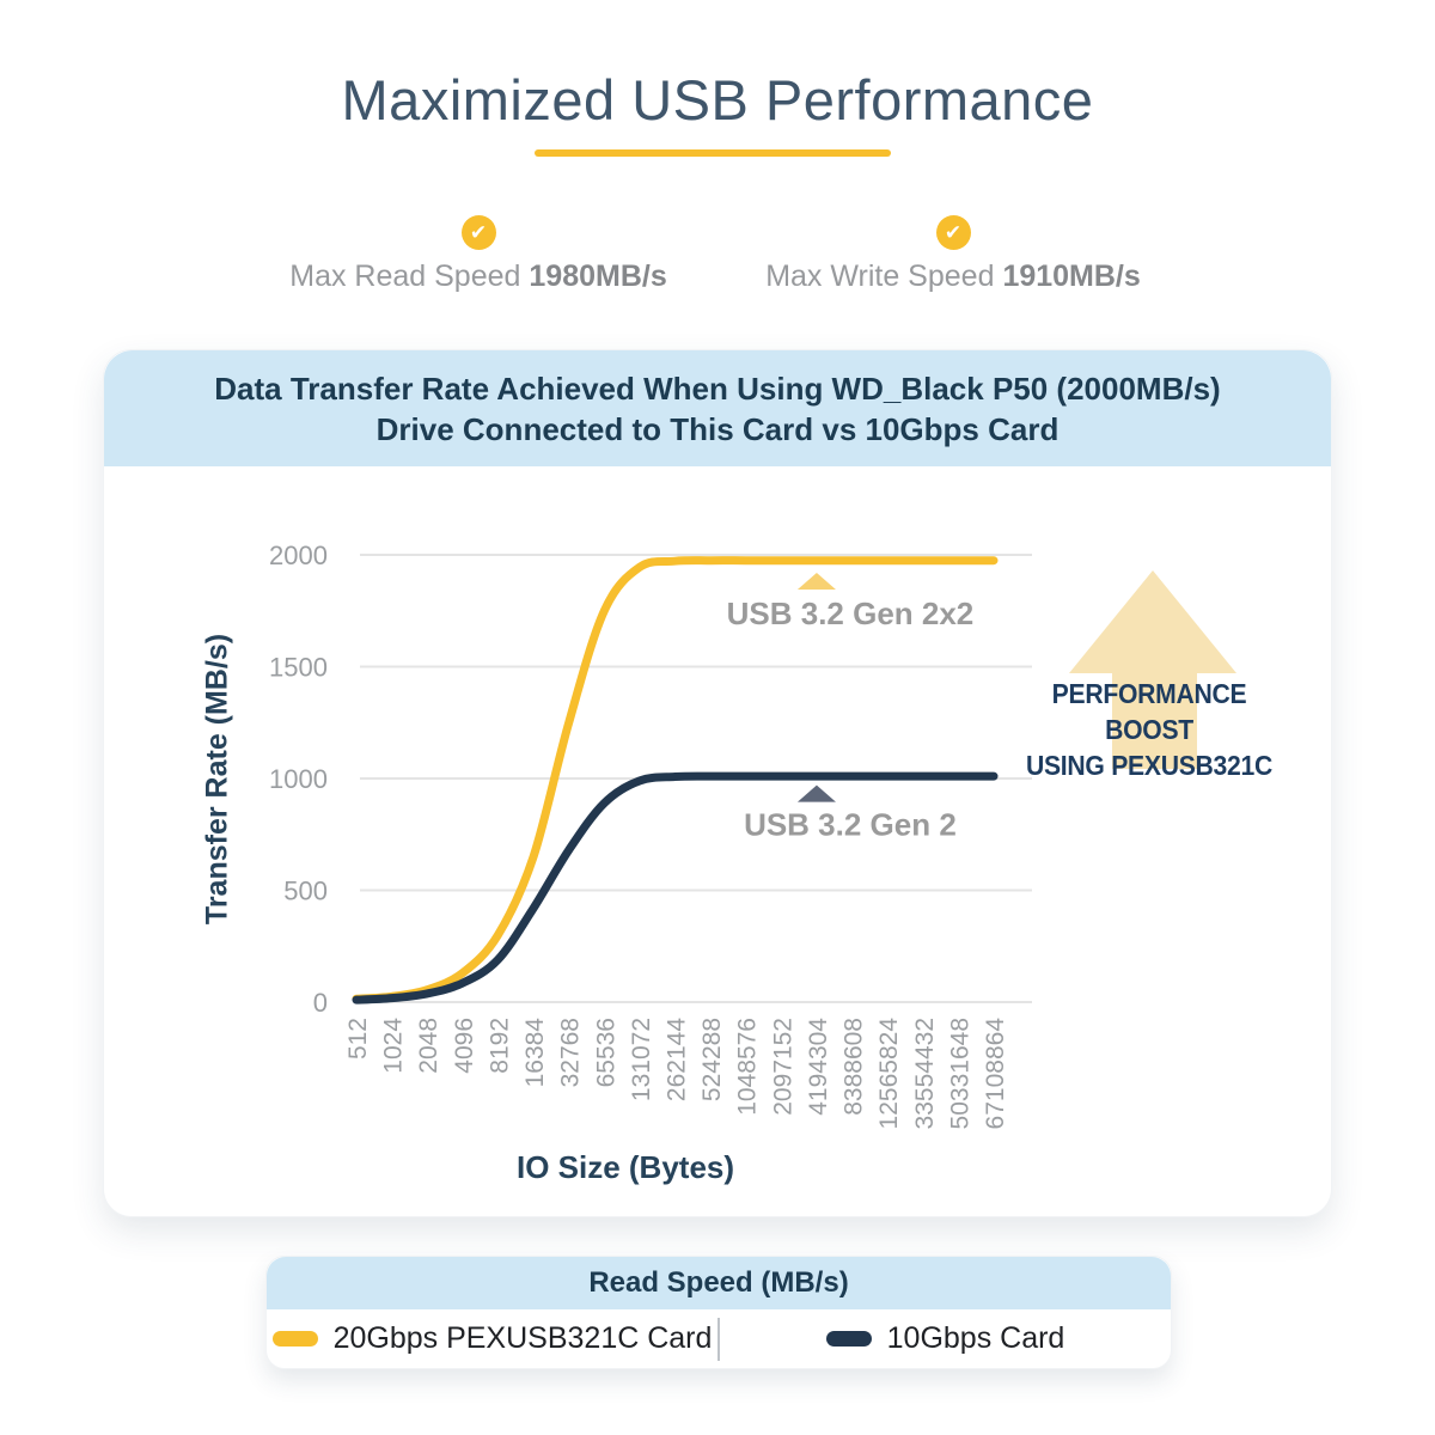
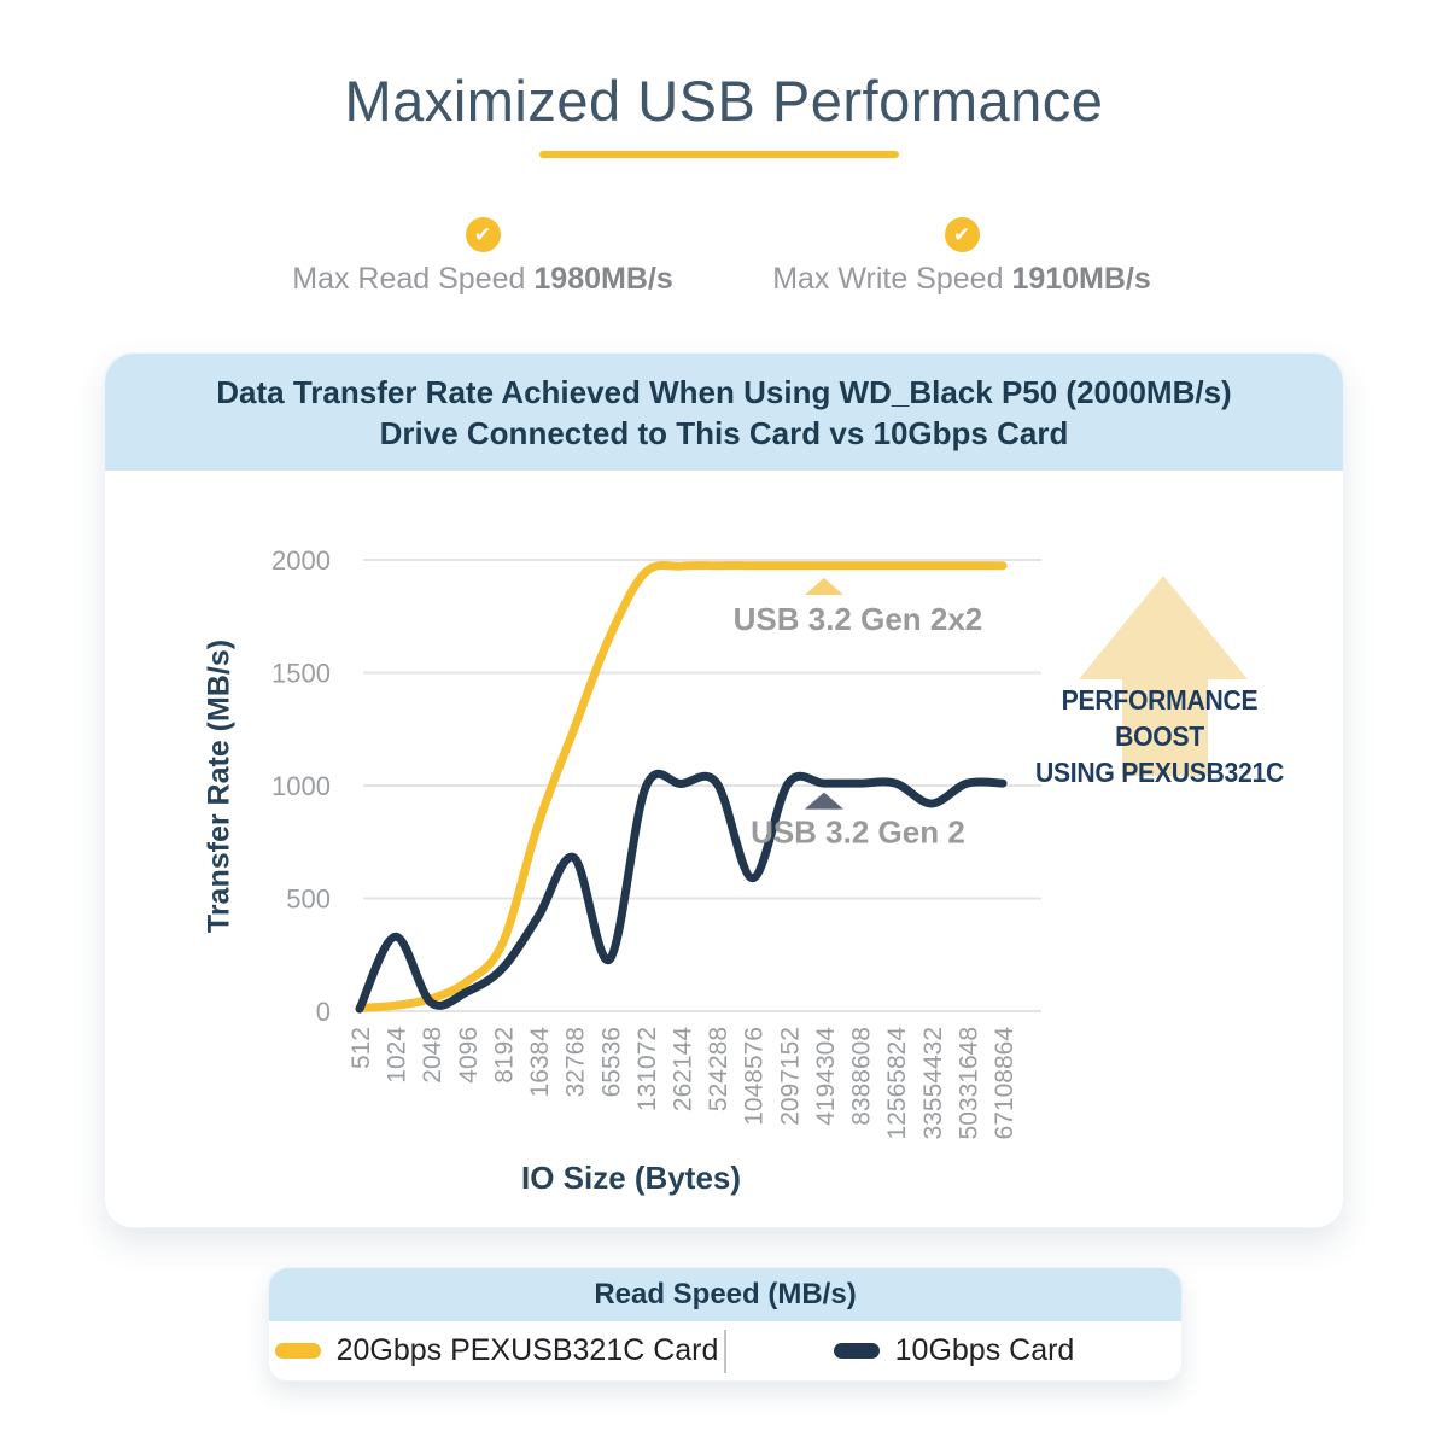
10Gbps Card/1024: 20 -> 330
20Gbps PEXUSB321C Card/16384: 650 -> 830
20Gbps PEXUSB321C Card/65536: 1750 -> 1660
10Gbps Card/65536: 890 -> 230
10Gbps Card/1048576: 1010 -> 590
10Gbps Card/33554432: 1010 -> 920
